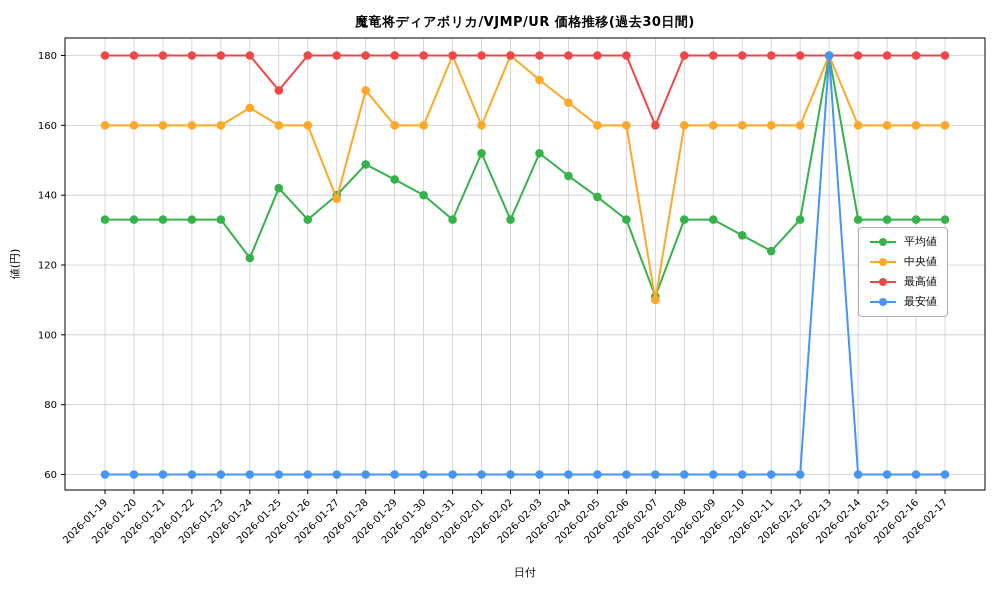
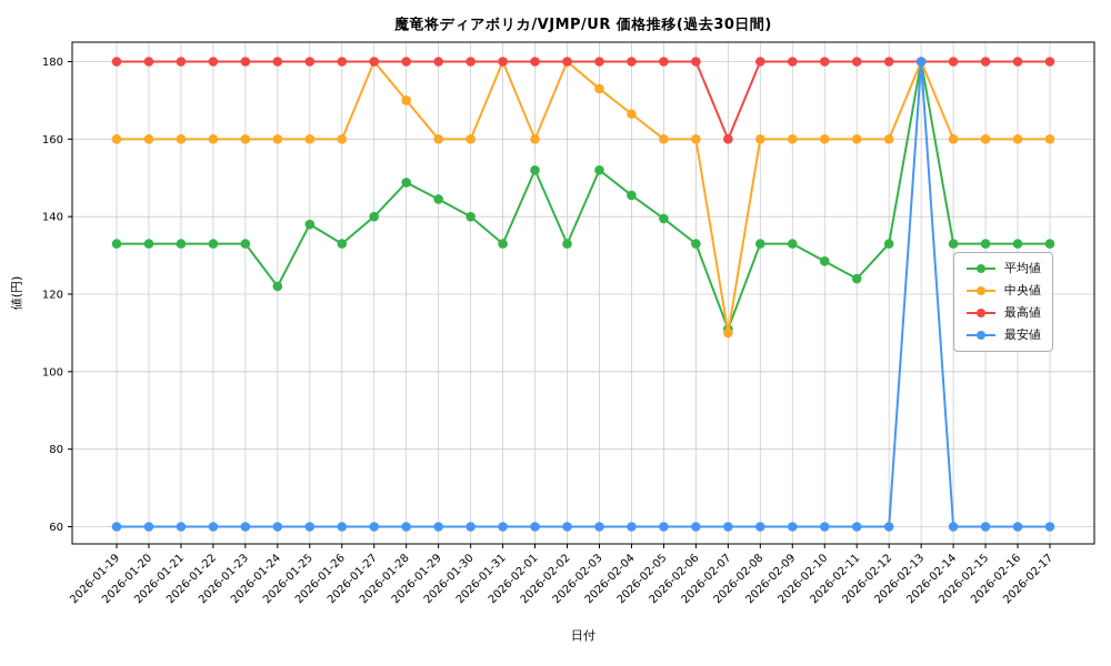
中央値/2026-01-24: 165 -> 160
平均値/2026-01-25: 142 -> 138
最高値/2026-01-25: 170 -> 180
中央値/2026-01-27: 139 -> 180
